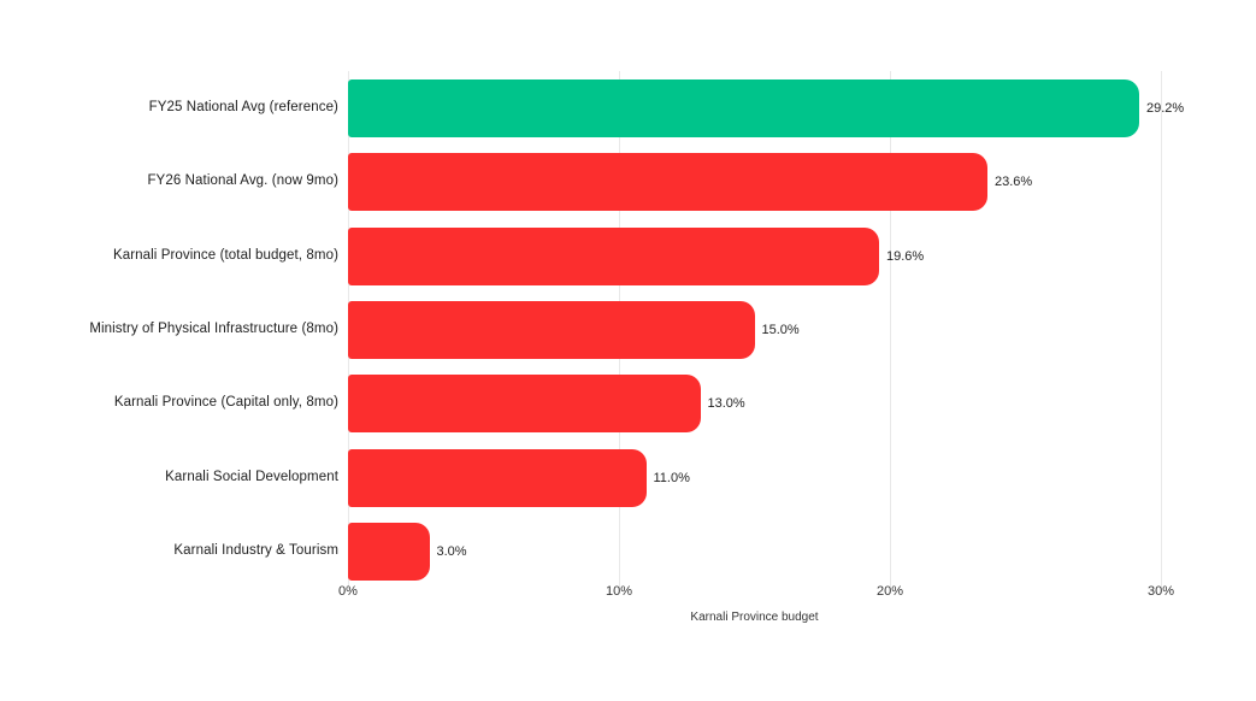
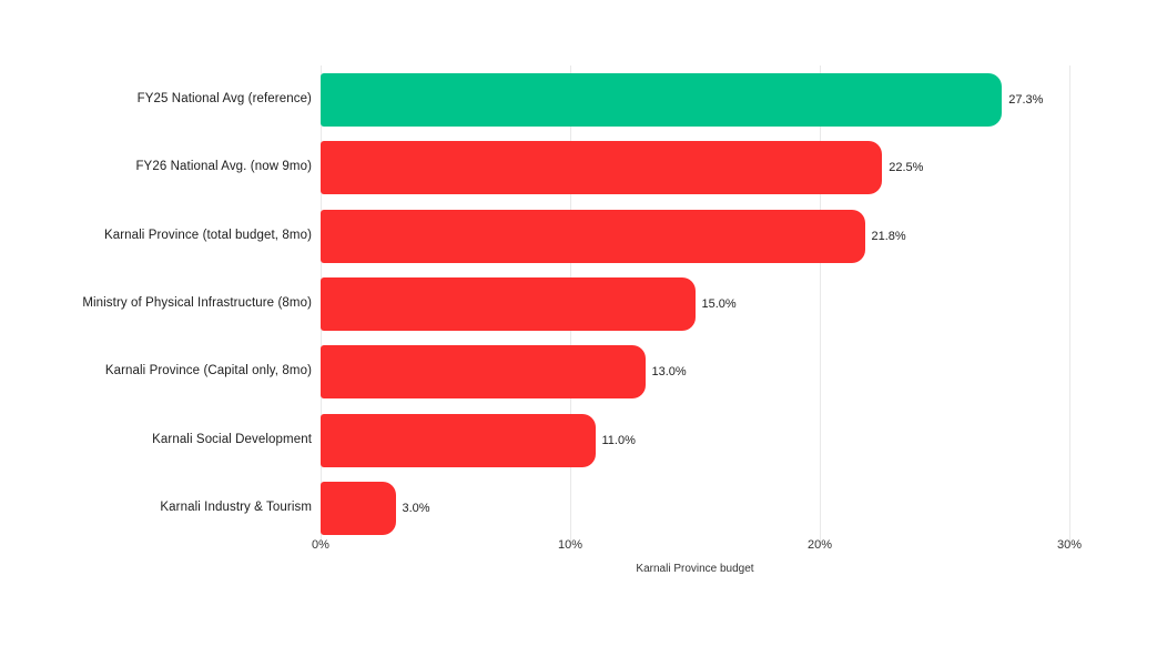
FY25 National Avg (reference): 29.2% -> 27.3%
FY26 National Avg. (now 9mo): 23.6% -> 22.5%
Karnali Province (total budget, 8mo): 19.6% -> 21.8%
